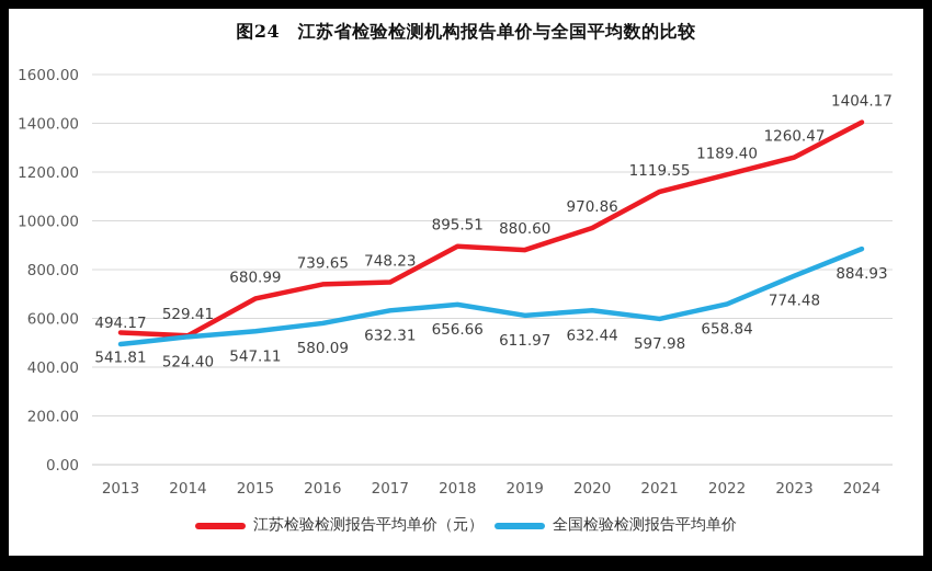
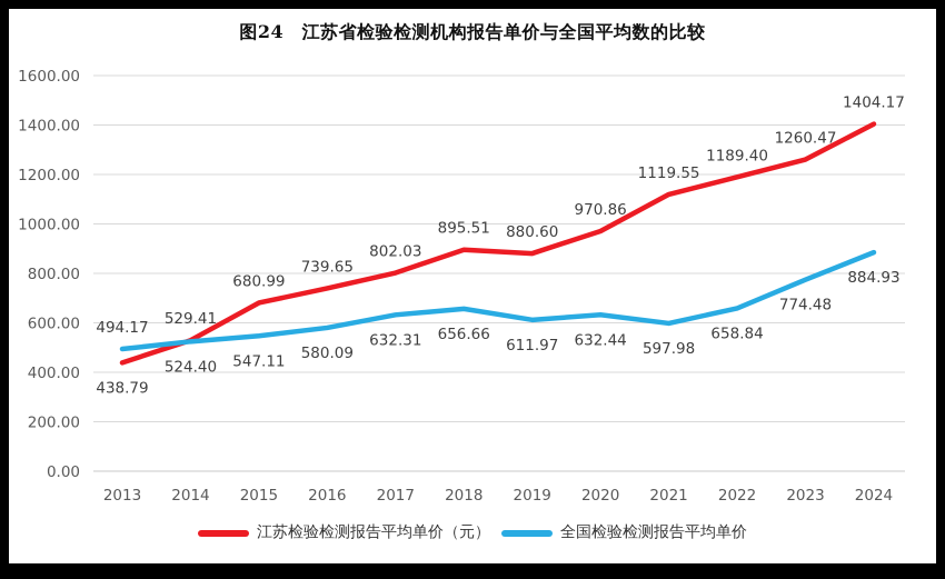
江苏检验检测报告平均单价（元）/2013: 541.81 -> 438.79
江苏检验检测报告平均单价（元）/2017: 748.23 -> 802.03
